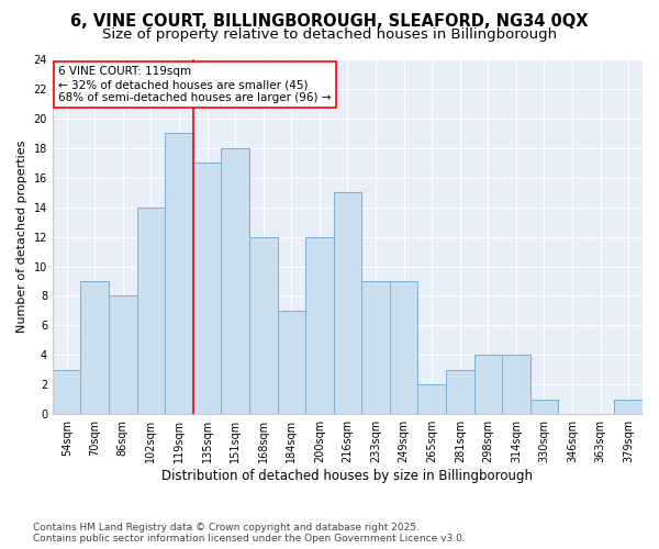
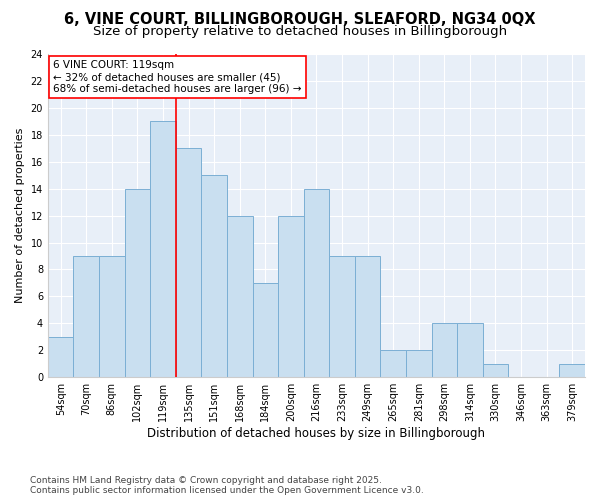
86sqm: 8 -> 9
151sqm: 18 -> 15
216sqm: 15 -> 14
281sqm: 3 -> 2
